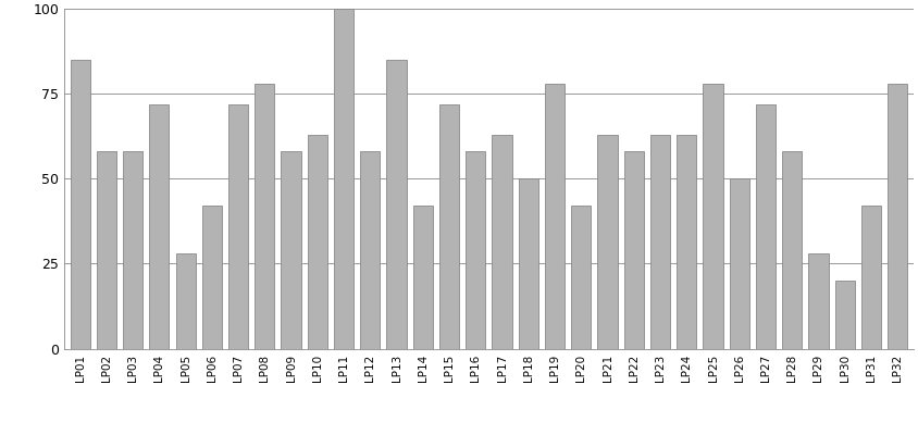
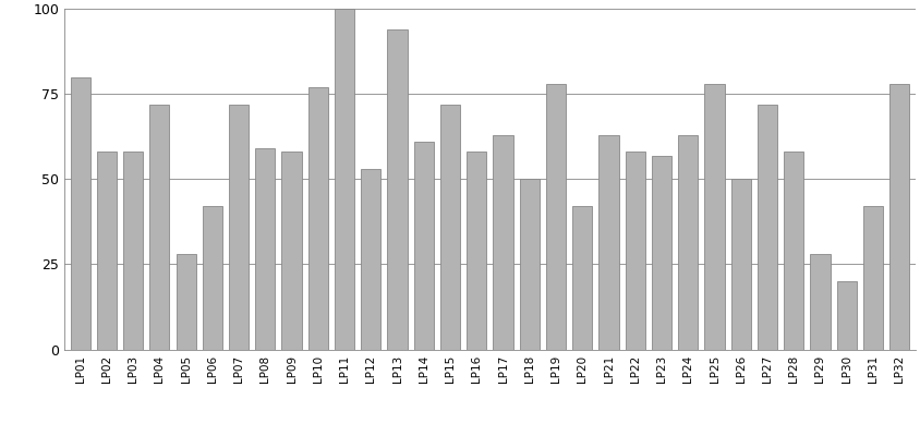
LP01: 85 -> 80
LP08: 78 -> 59
LP10: 63 -> 77
LP12: 58 -> 53
LP13: 85 -> 94
LP14: 42 -> 61
LP23: 63 -> 57
